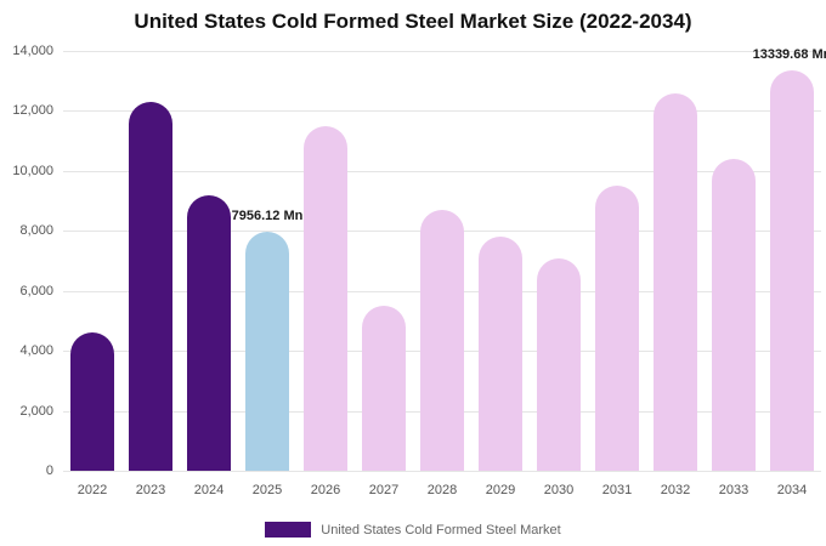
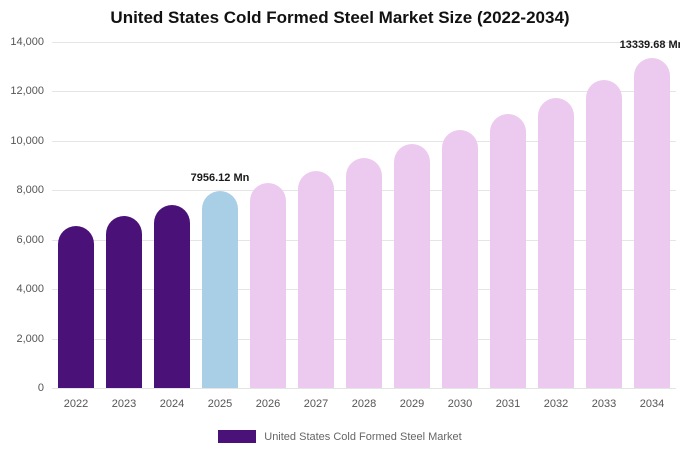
2022: 4600 -> 6600
2023: 12300 -> 7000
2024: 9200 -> 7400
2026: 11500 -> 8300
2027: 5500 -> 8800
2028: 8700 -> 9300
2029: 7800 -> 9900
2030: 7100 -> 10400
2031: 9500 -> 11100
2032: 12600 -> 11800
2033: 10400 -> 12500
